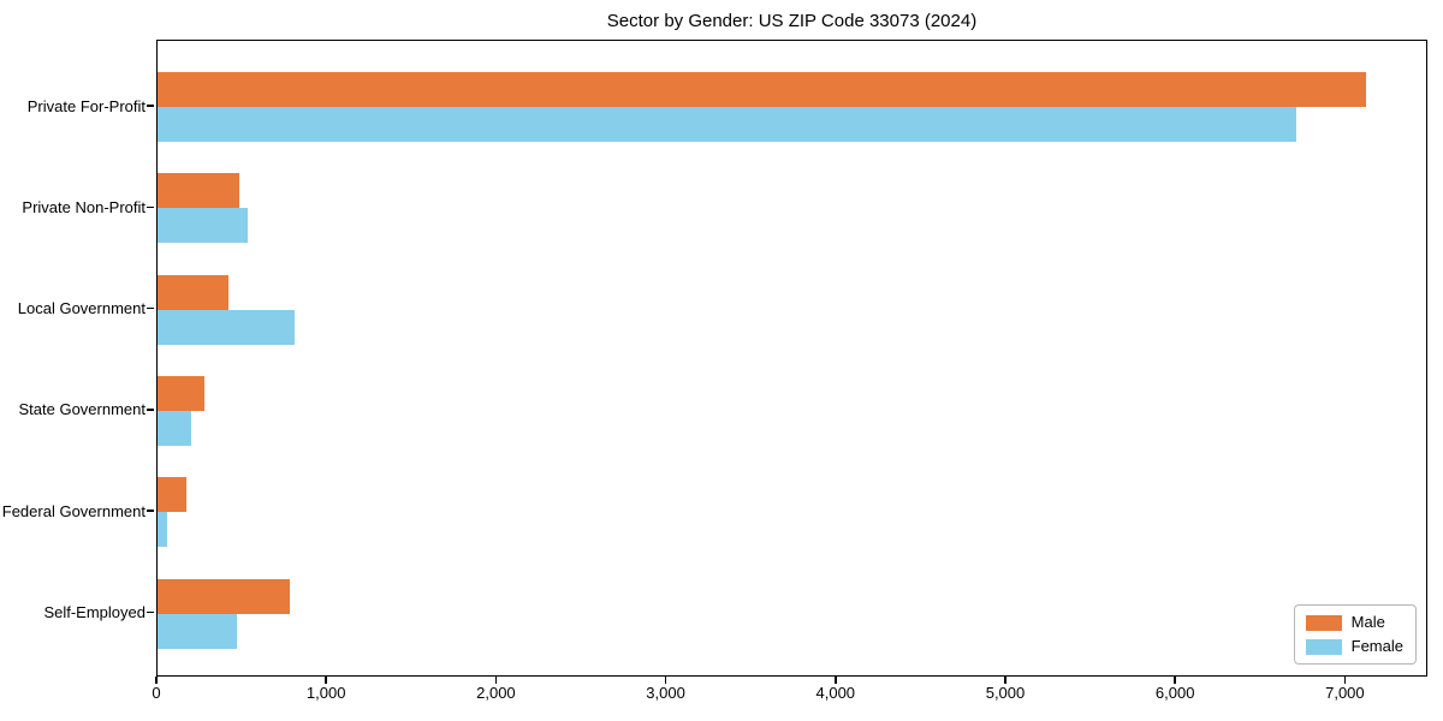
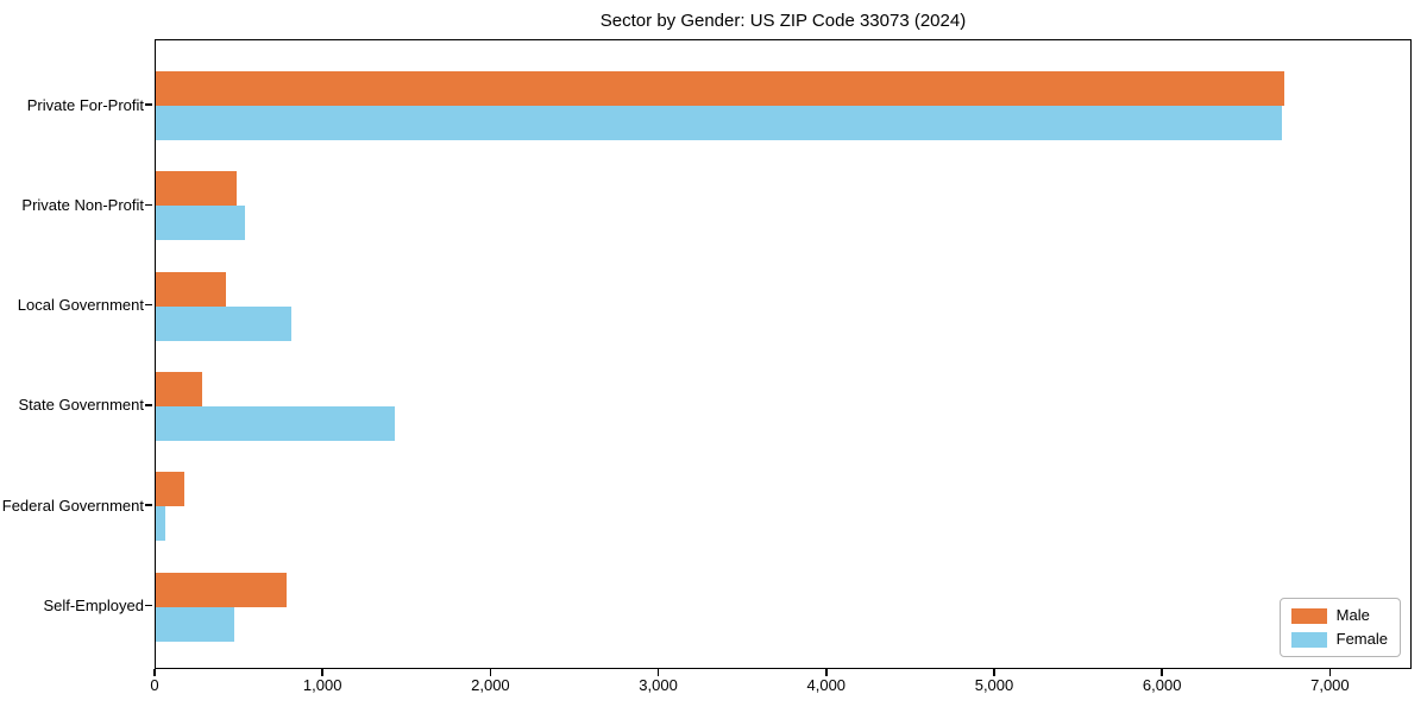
Male/Private For-Profit: 7120 -> 6720
Female/State Government: 200 -> 1420
